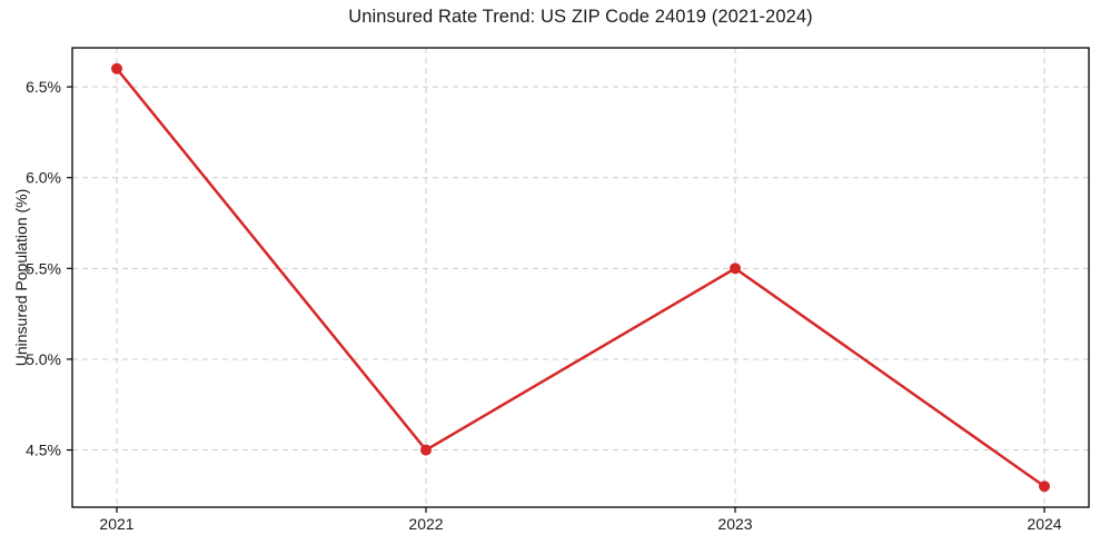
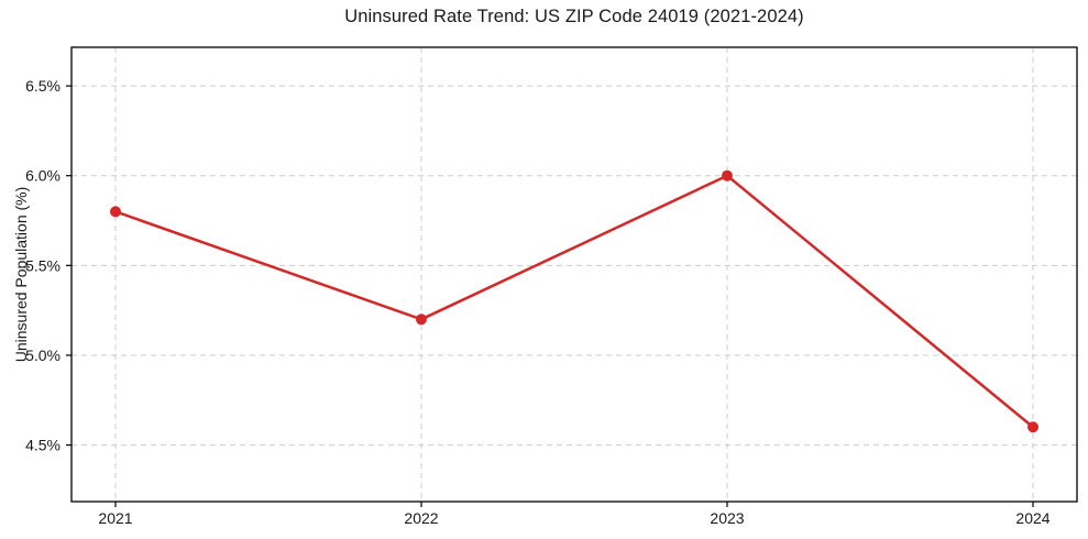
2021: 6.6% -> 5.8%
2022: 4.5% -> 5.2%
2023: 5.5% -> 6.0%
2024: 4.3% -> 4.6%
